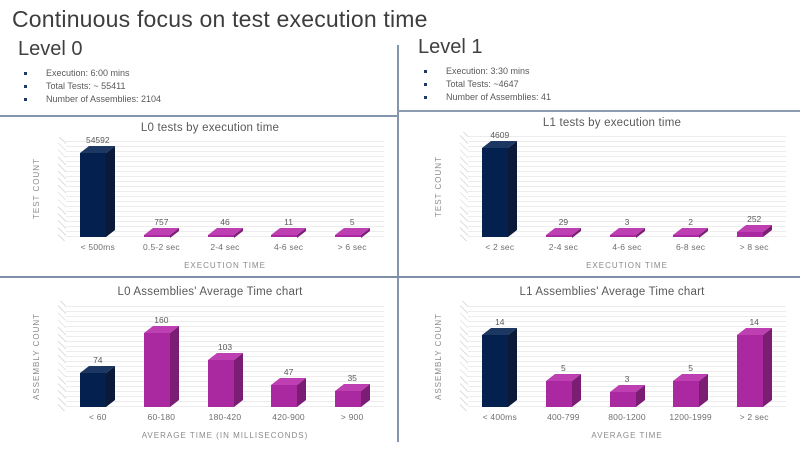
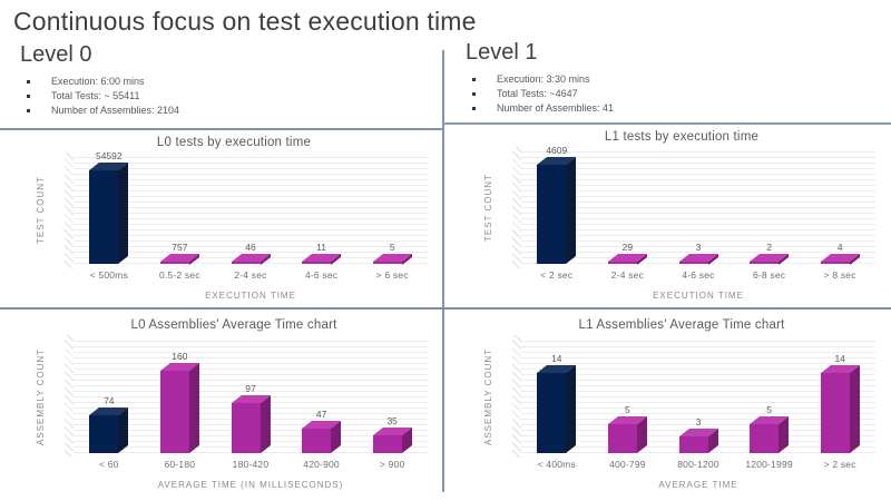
L1 tests by execution time/> 8 sec: 252 -> 4
L0 Assemblies' Average Time chart/180-420: 103 -> 97
